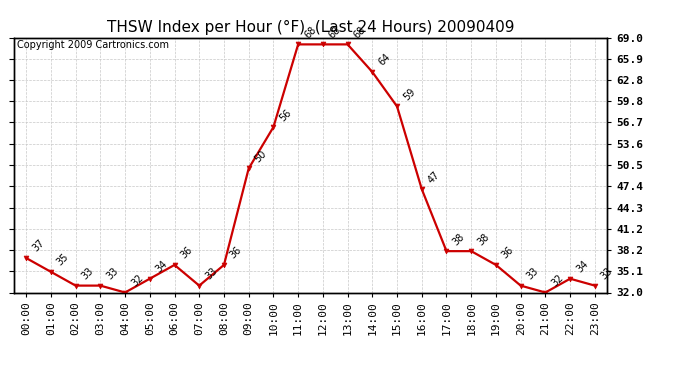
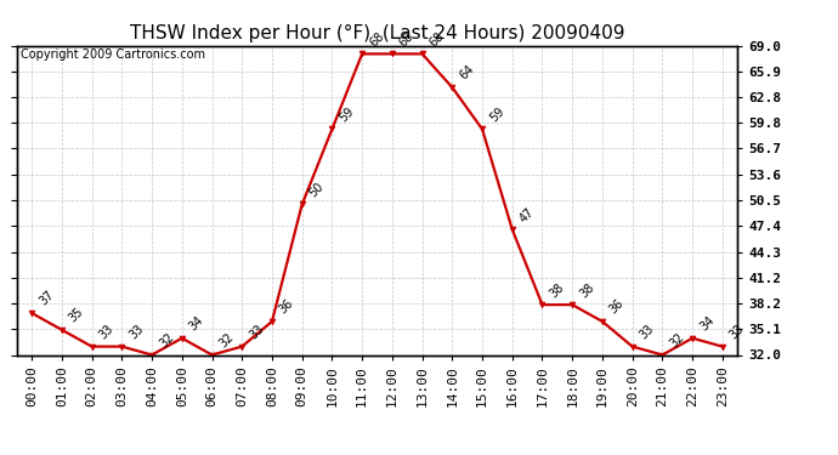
06:00: 36 -> 32
10:00: 56 -> 59
